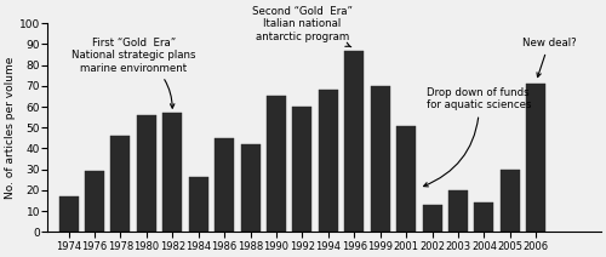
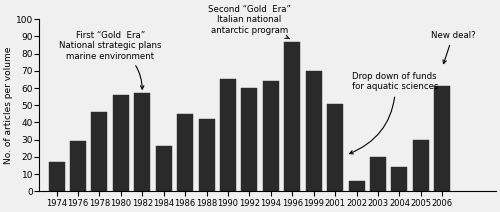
1994: 68 -> 64
2002: 13 -> 6
2006: 71 -> 61
